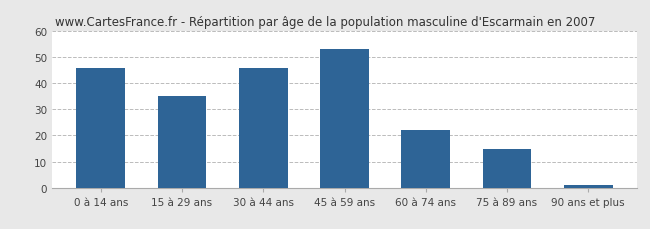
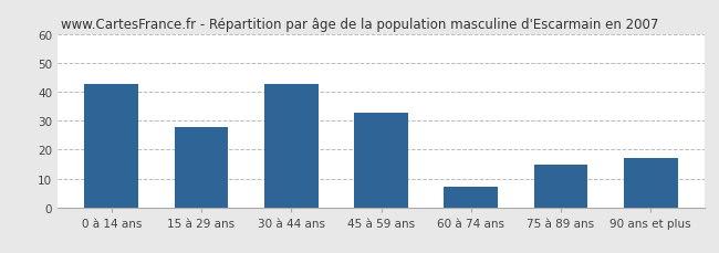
0 à 14 ans: 46 -> 43
15 à 29 ans: 35 -> 28
30 à 44 ans: 46 -> 43
45 à 59 ans: 53 -> 33
60 à 74 ans: 22 -> 7
90 ans et plus: 1 -> 17
